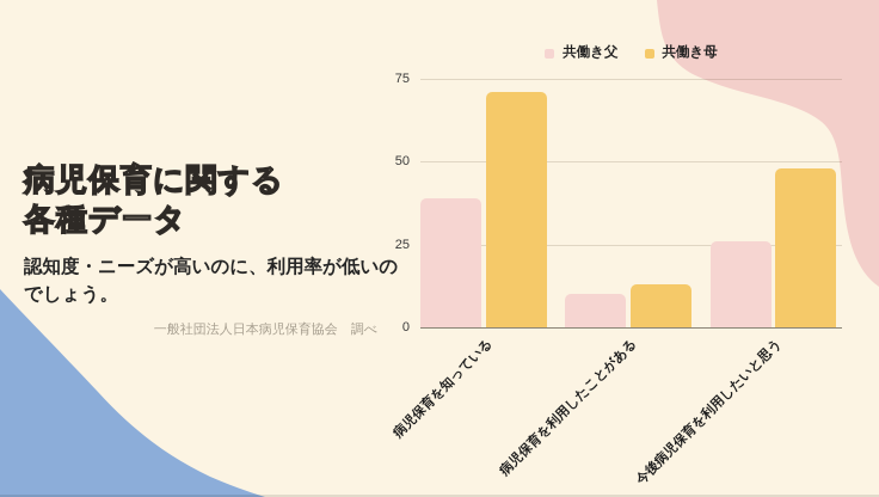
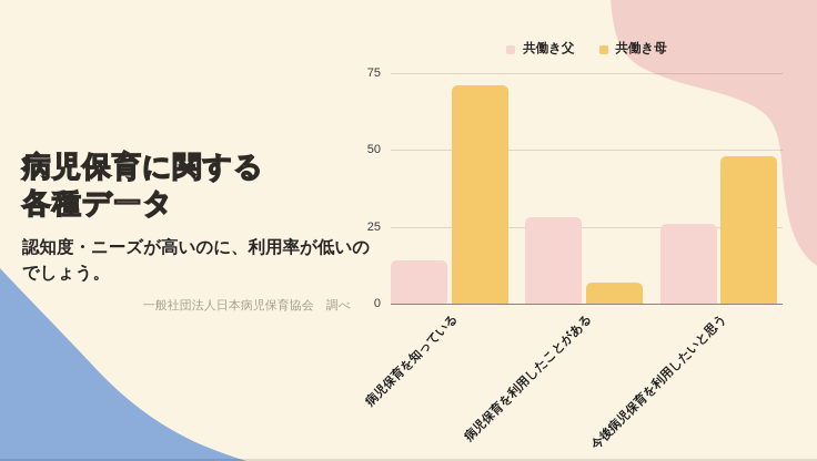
共働き父/病児保育を知っている: 39 -> 14
共働き父/病児保育を利用したことがある: 10 -> 28
共働き母/病児保育を利用したことがある: 13 -> 7
